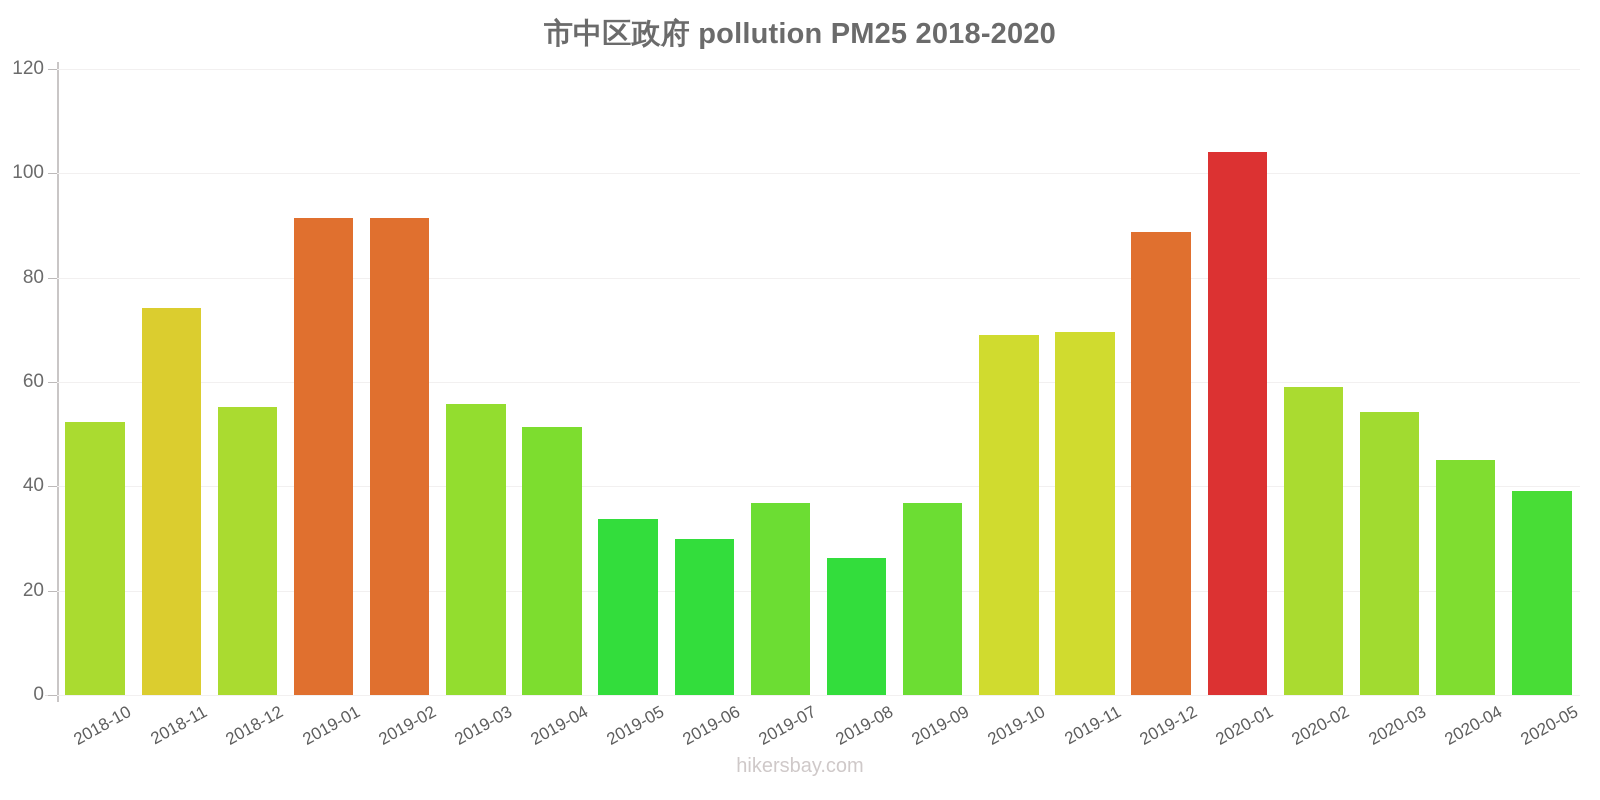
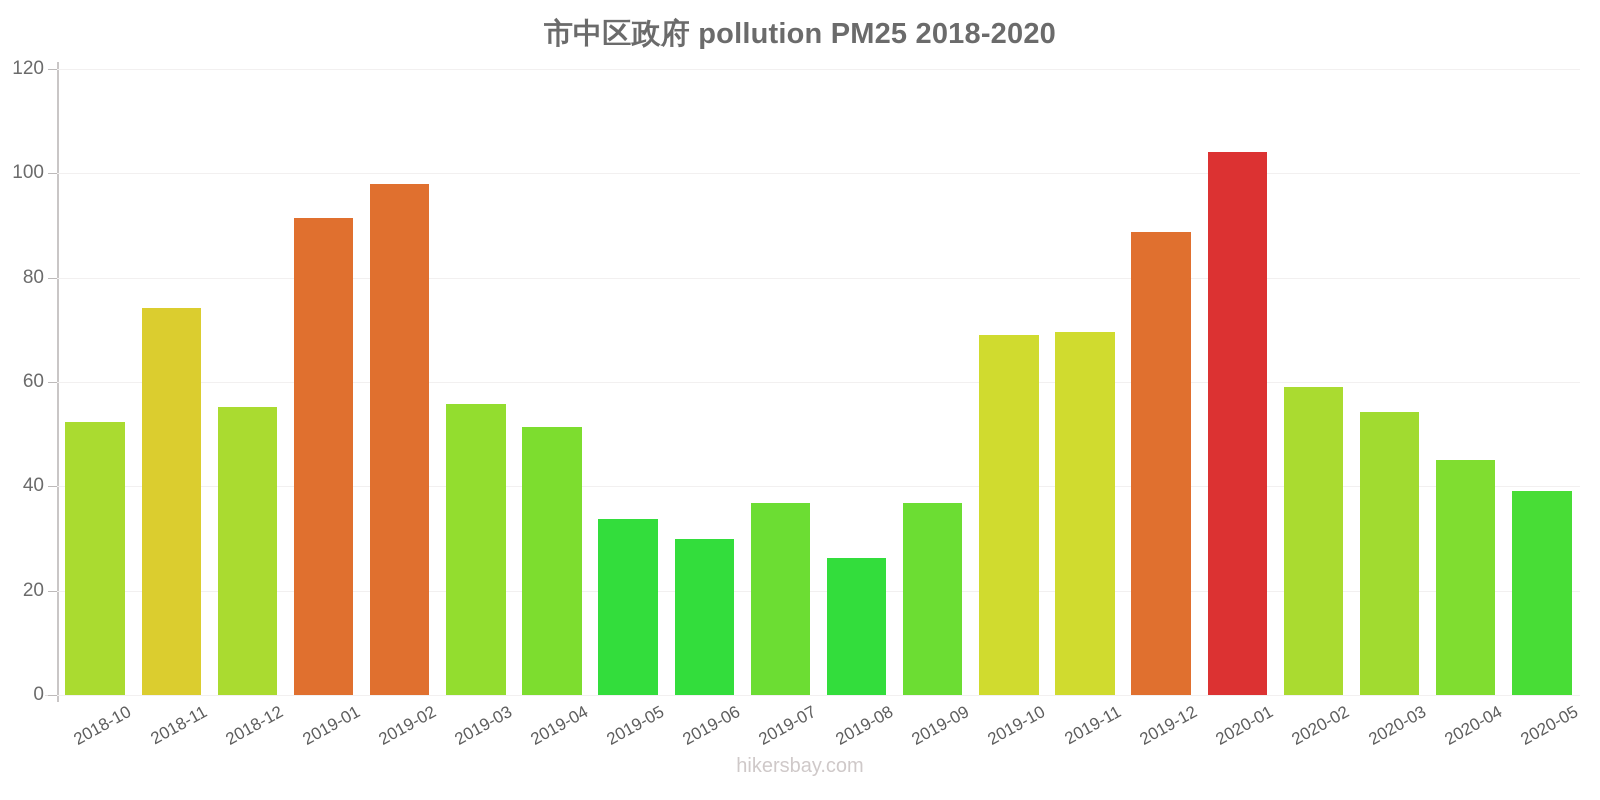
2019-02: 92 -> 98
